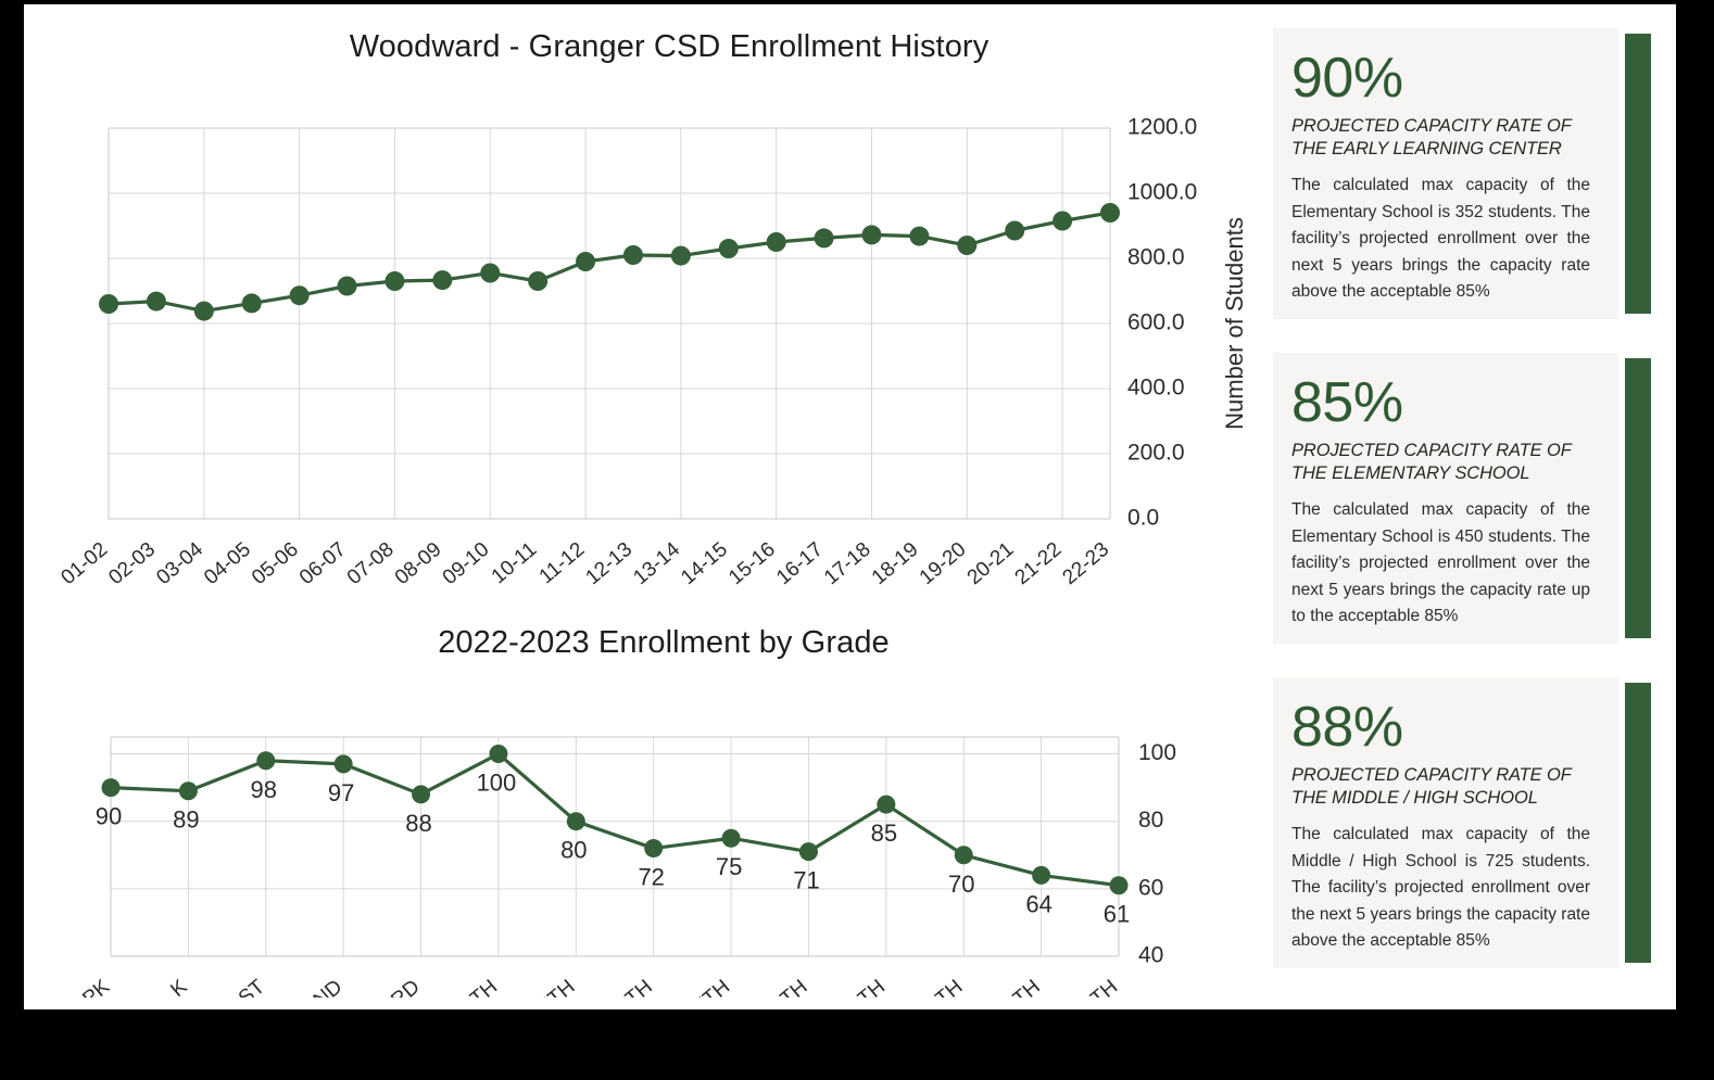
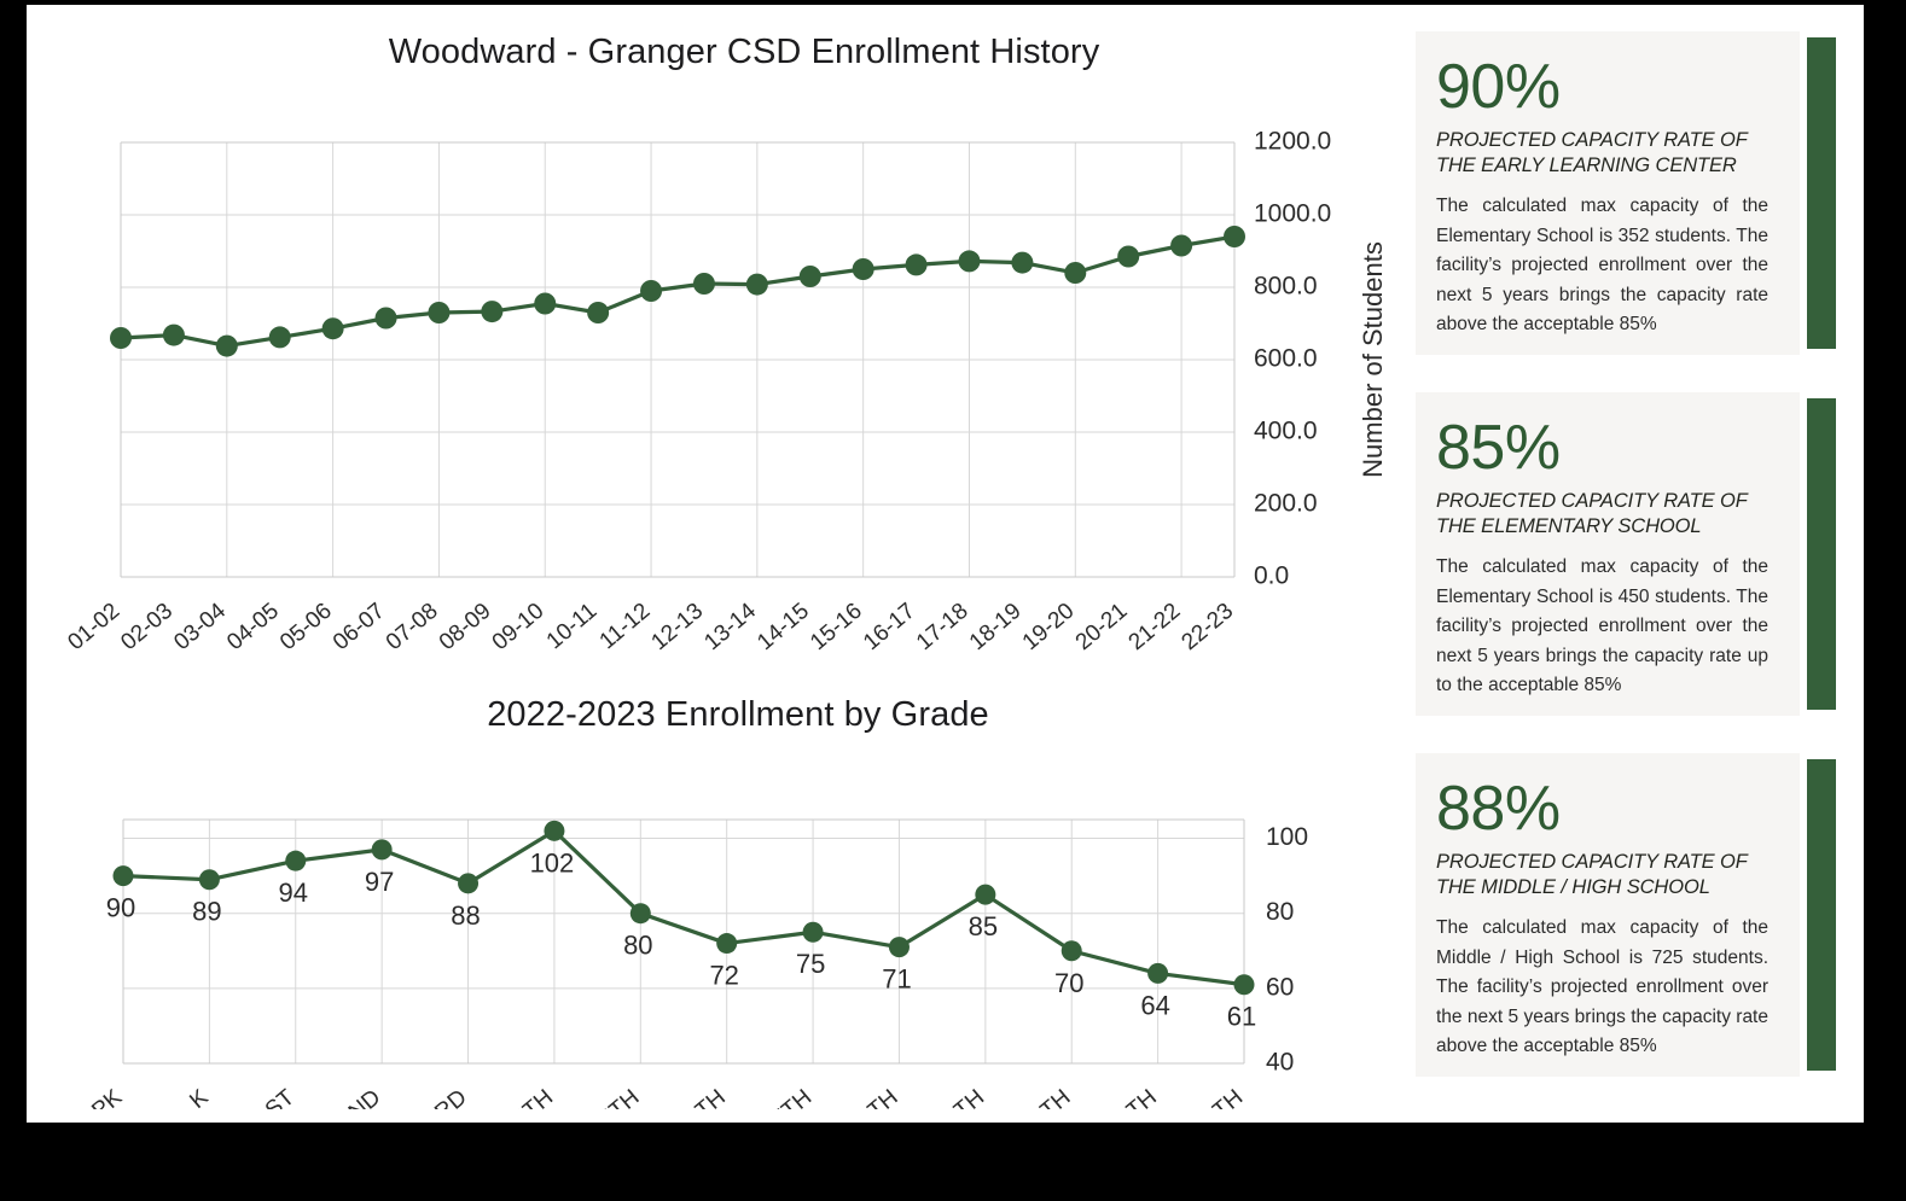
2022-2023 Enrollment by Grade/1ST: 98 -> 94
2022-2023 Enrollment by Grade/4TH: 100 -> 102
